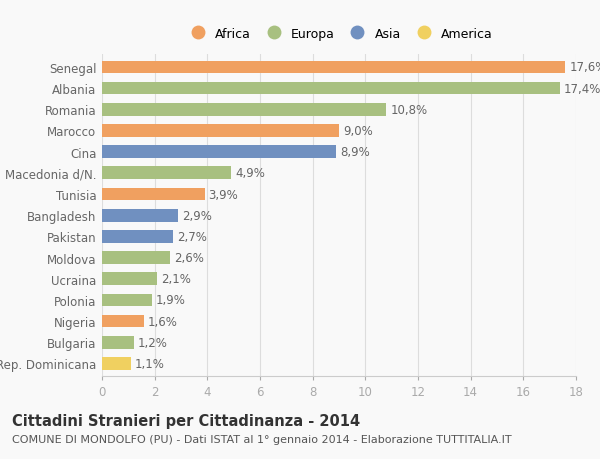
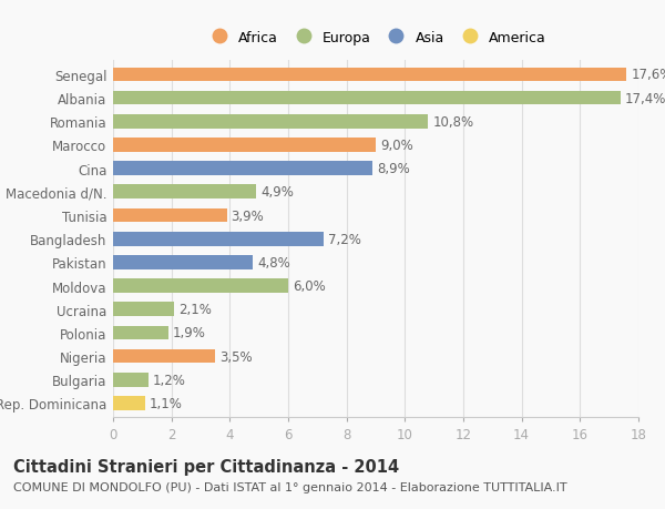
Bangladesh: 2,9% -> 7,2%
Pakistan: 2,7% -> 4,8%
Moldova: 2,6% -> 6,0%
Nigeria: 1,6% -> 3,5%
